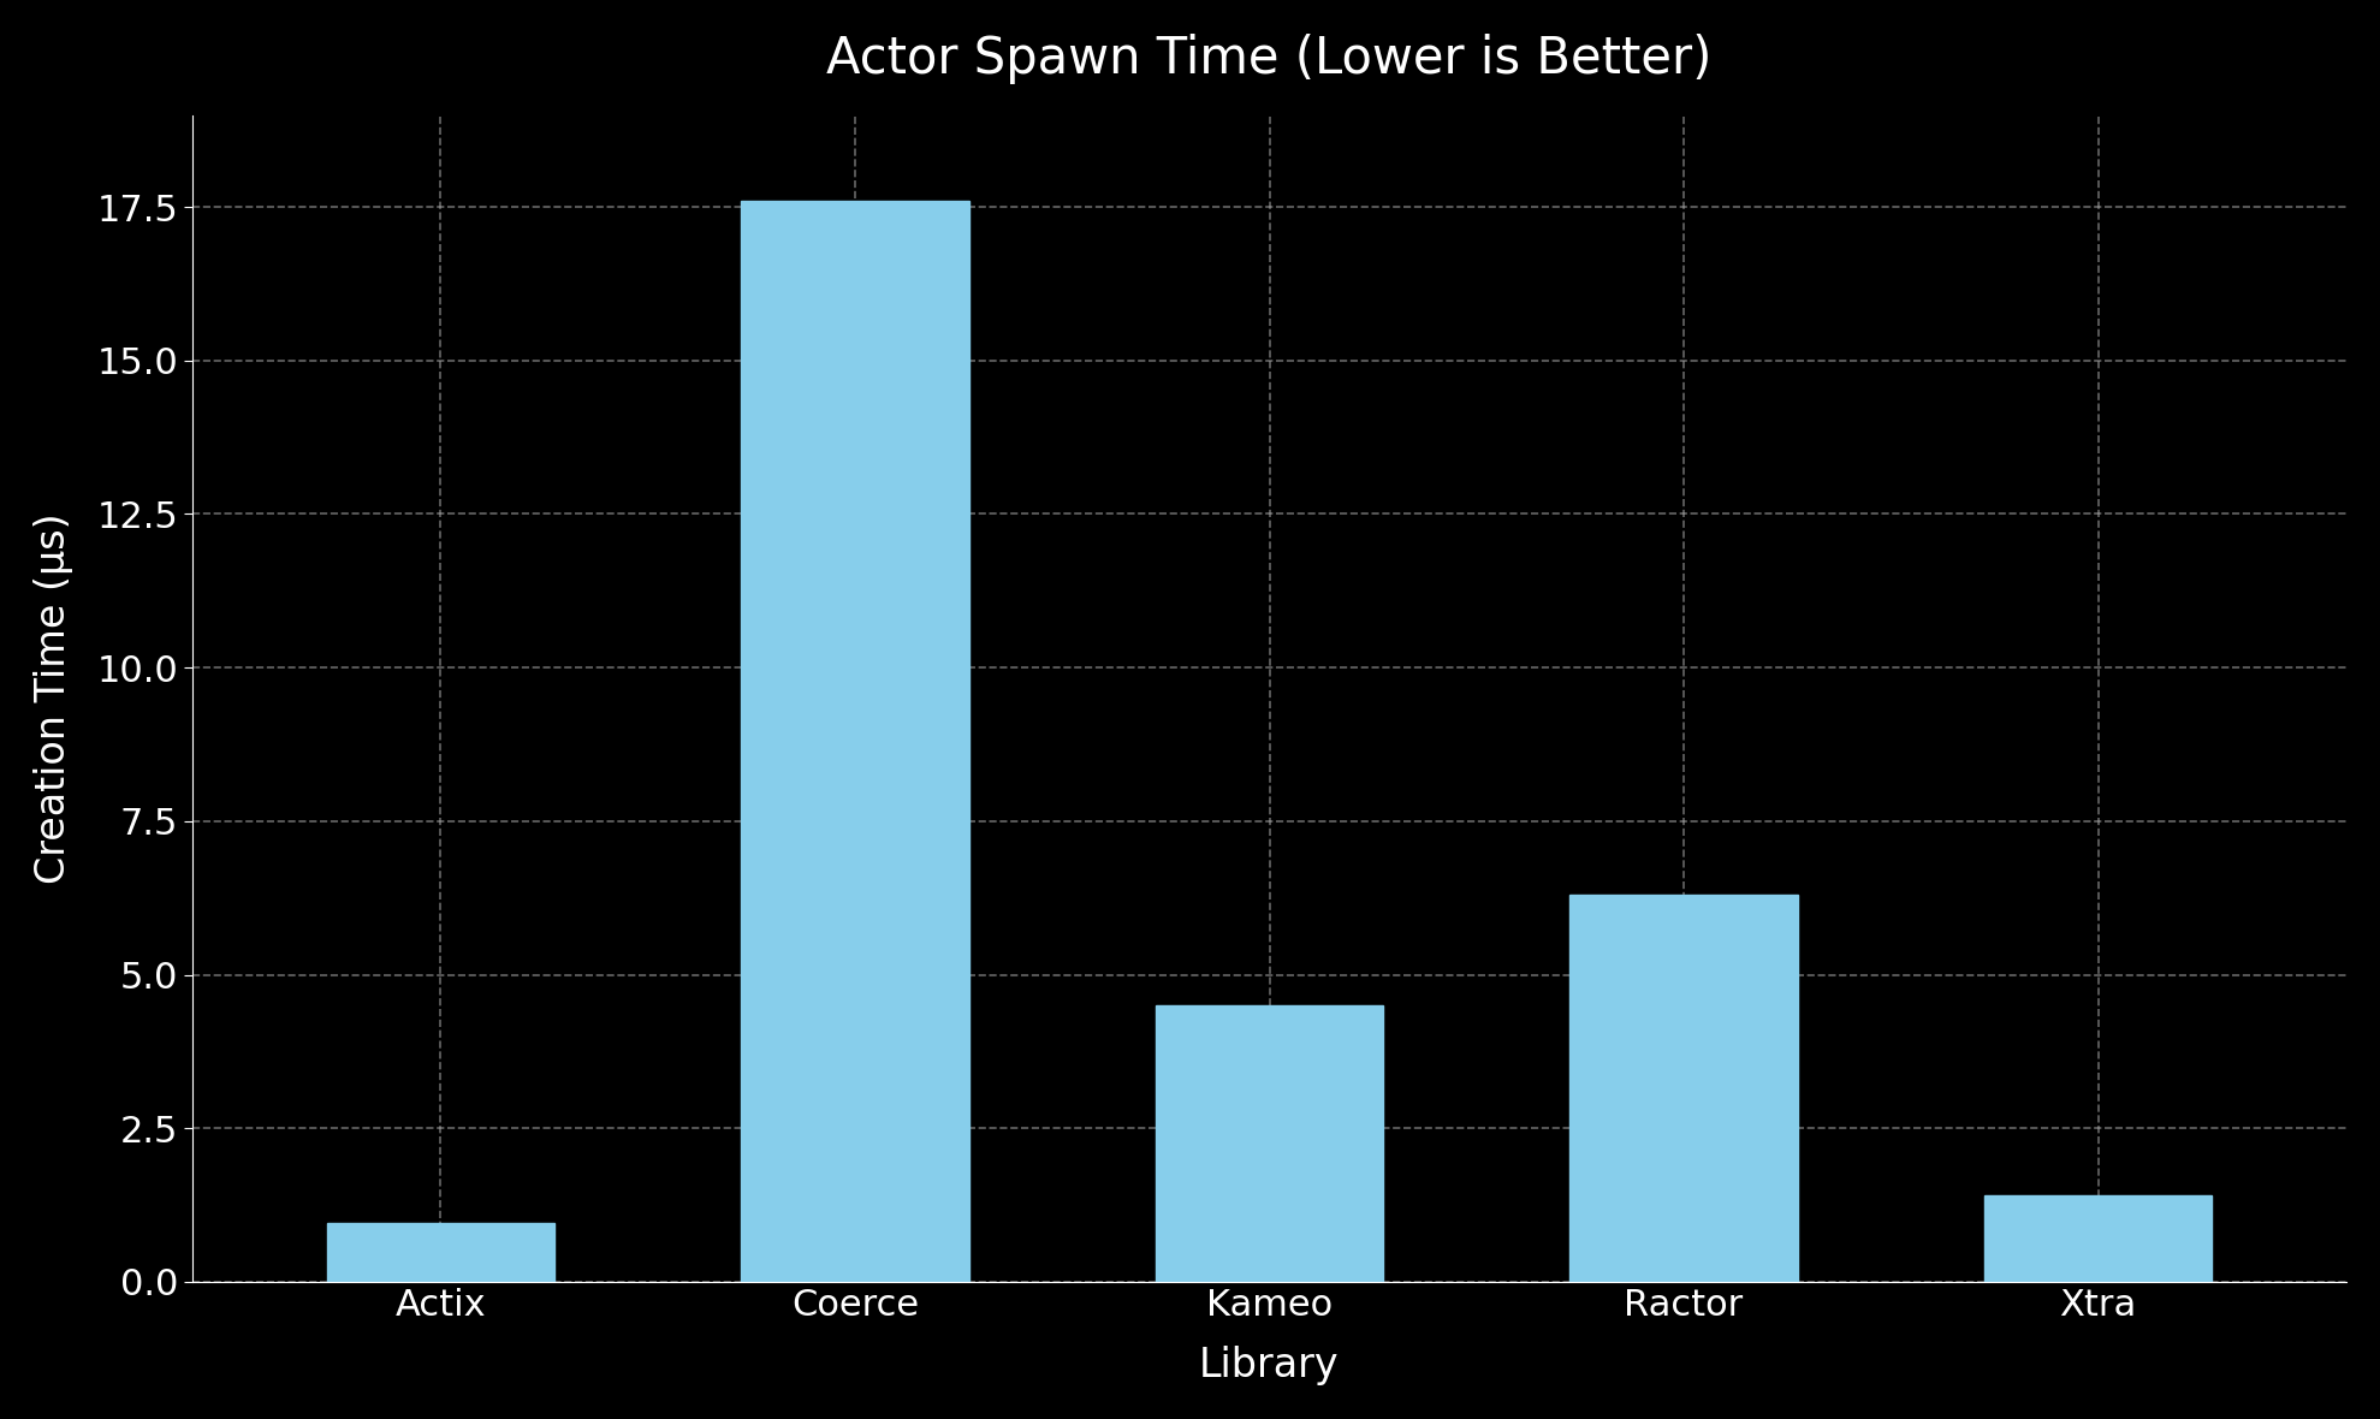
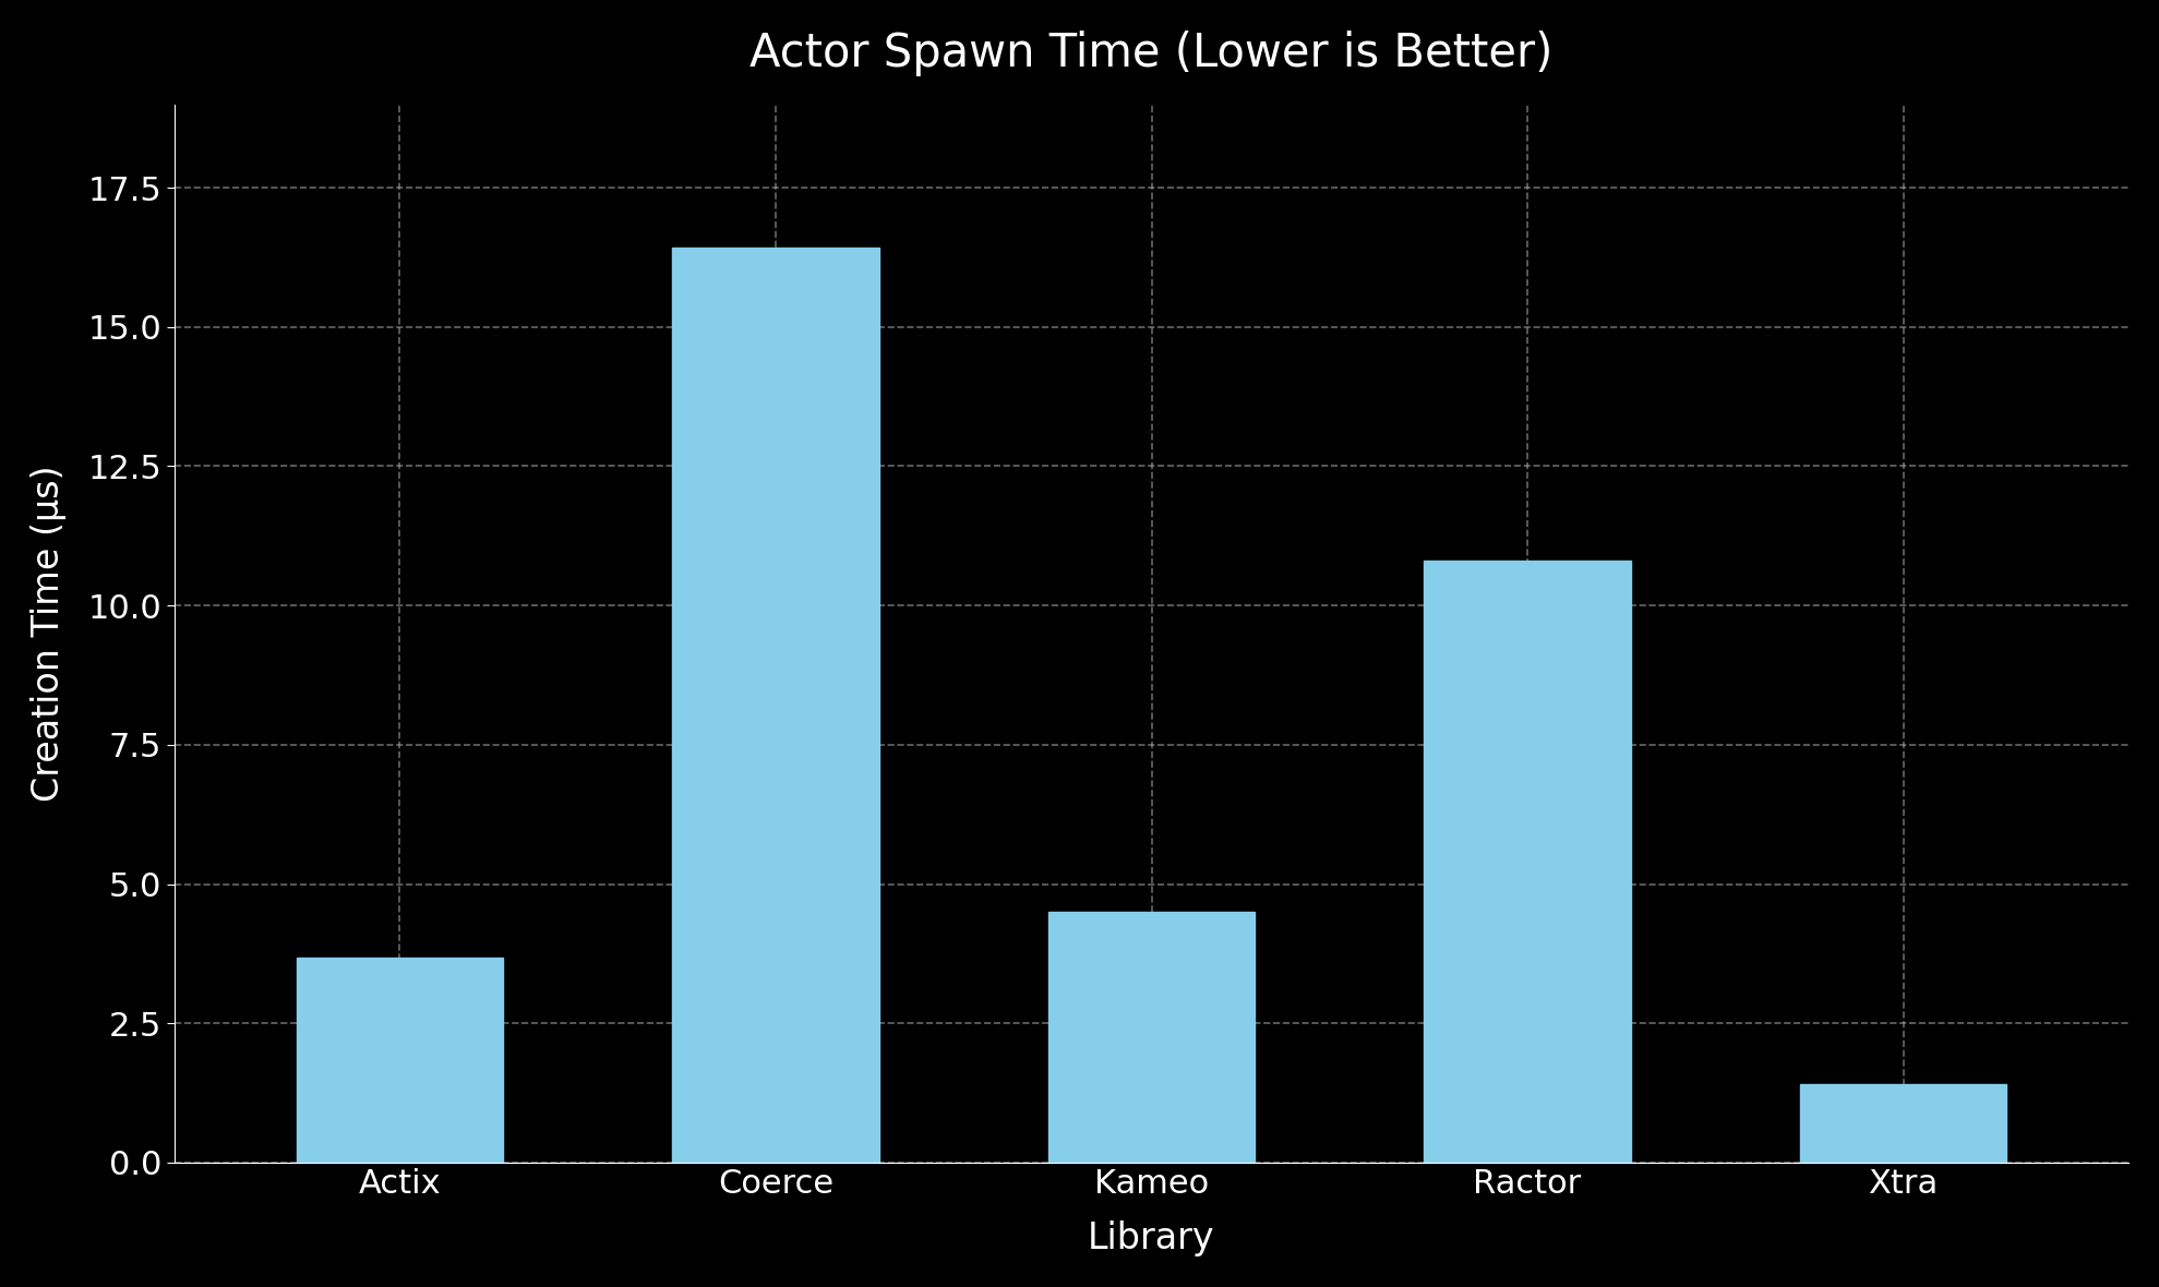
Actix: 0.95 -> 3.68
Coerce: 17.60 -> 16.42
Ractor: 6.30 -> 10.80
